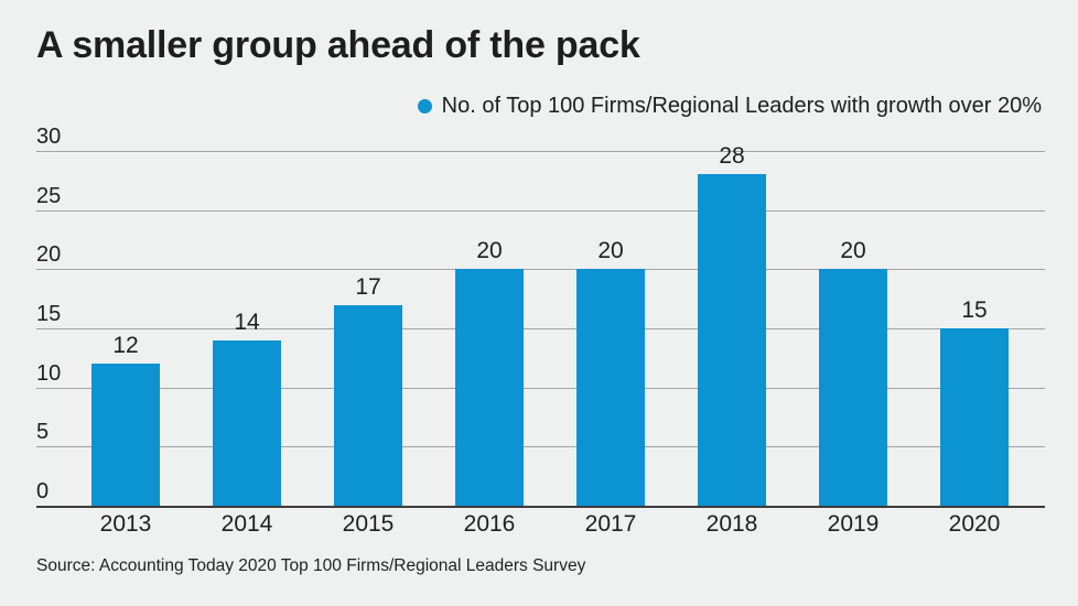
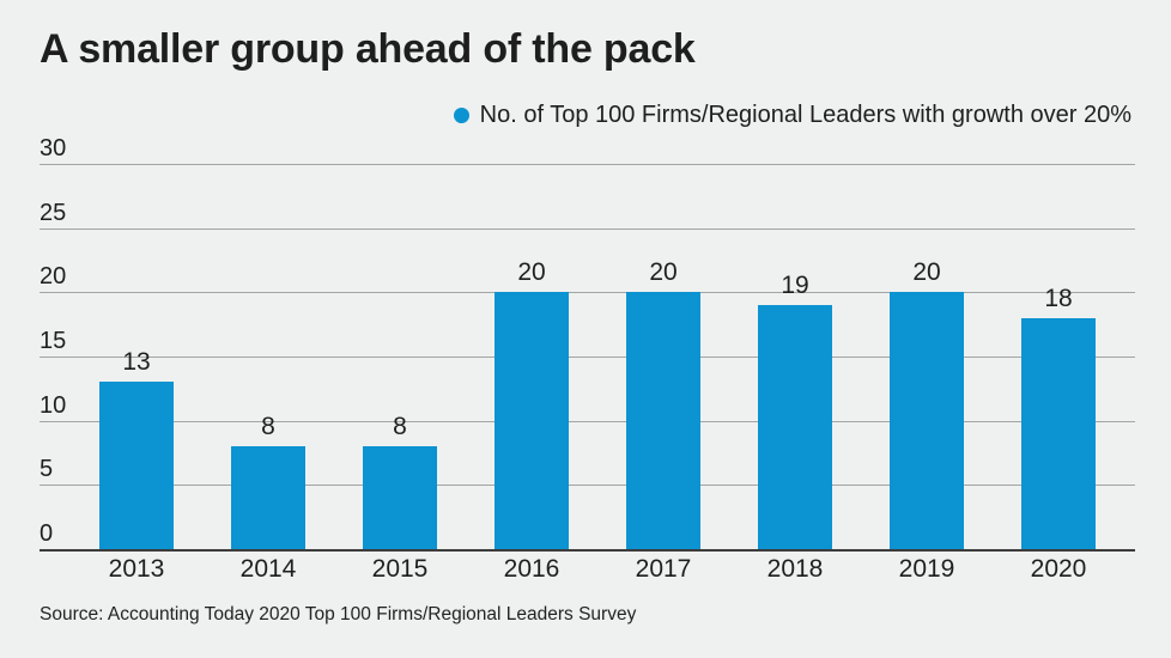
2013: 12 -> 13
2014: 14 -> 8
2015: 17 -> 8
2018: 28 -> 19
2020: 15 -> 18
